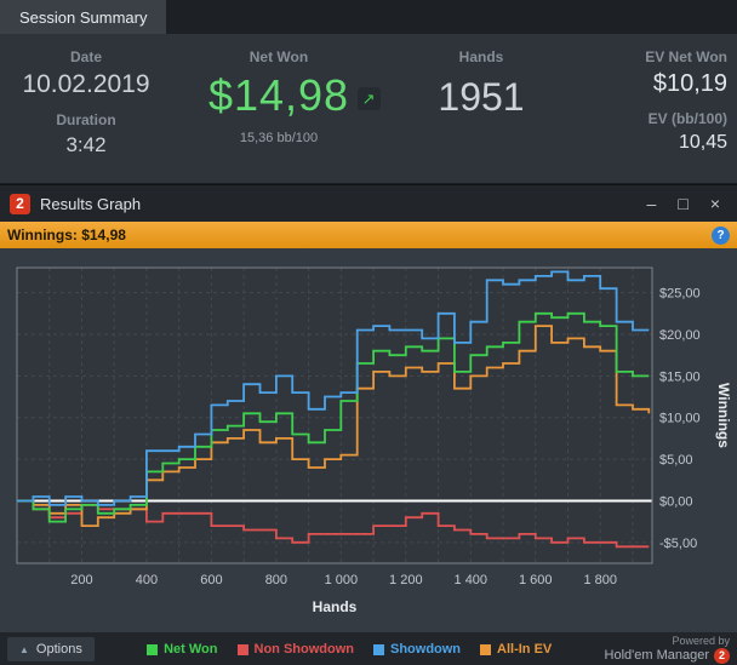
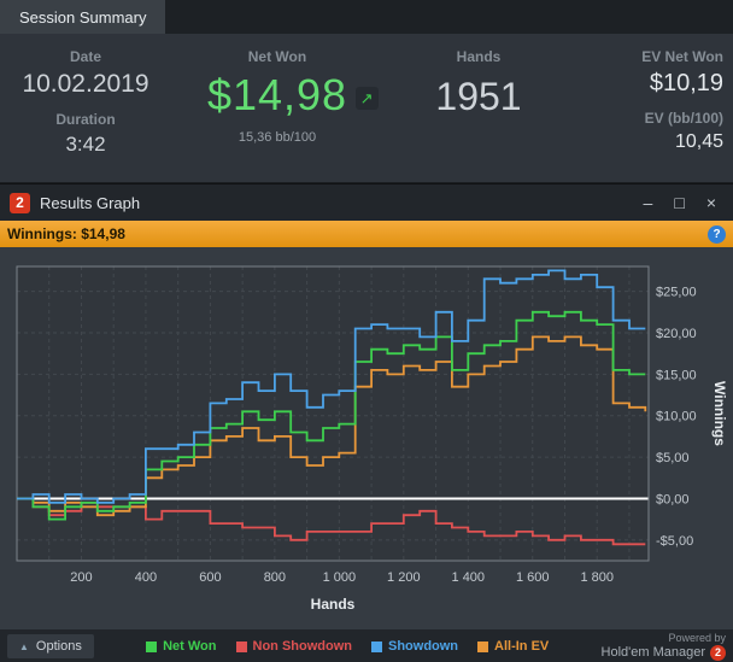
All-In EV/200: -$3 -> -$1
Net Won/1000: $12 -> $9
All-In EV/1600: $21 -> $20
